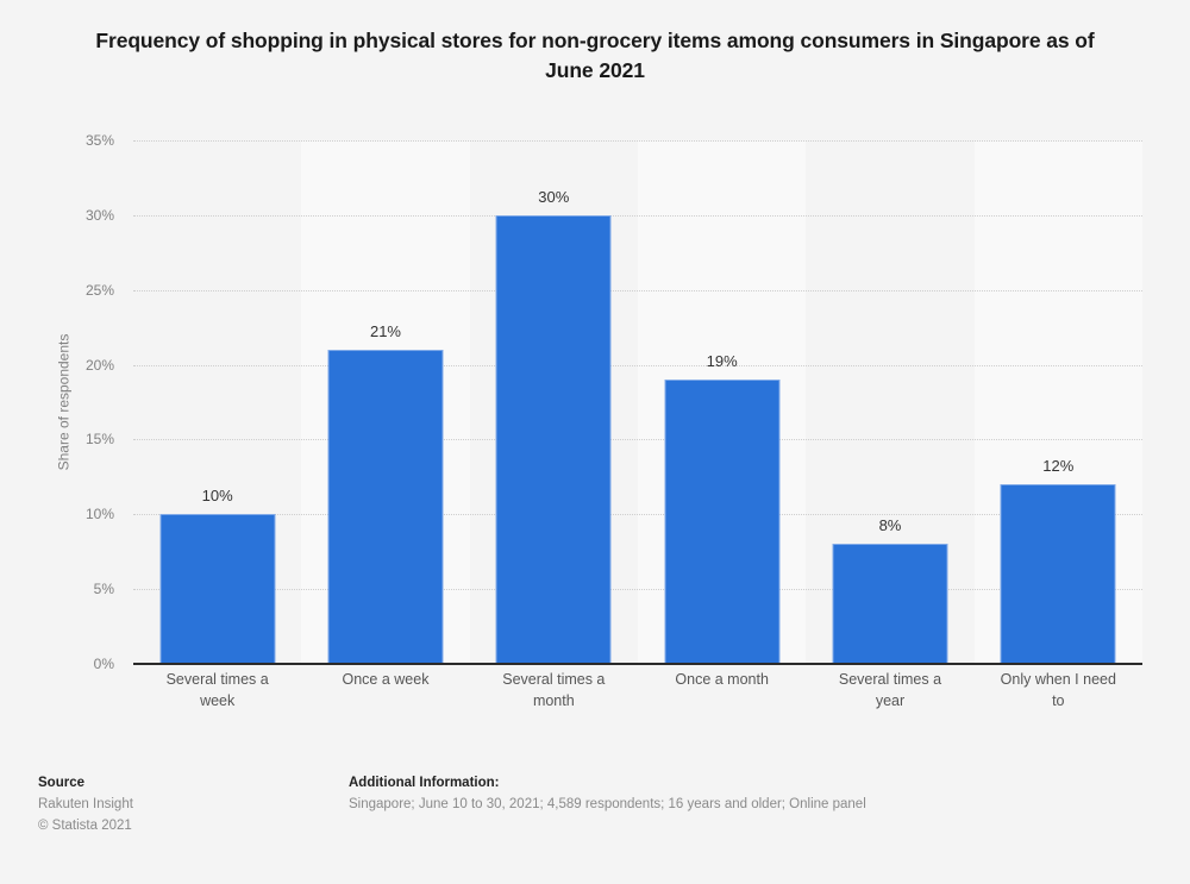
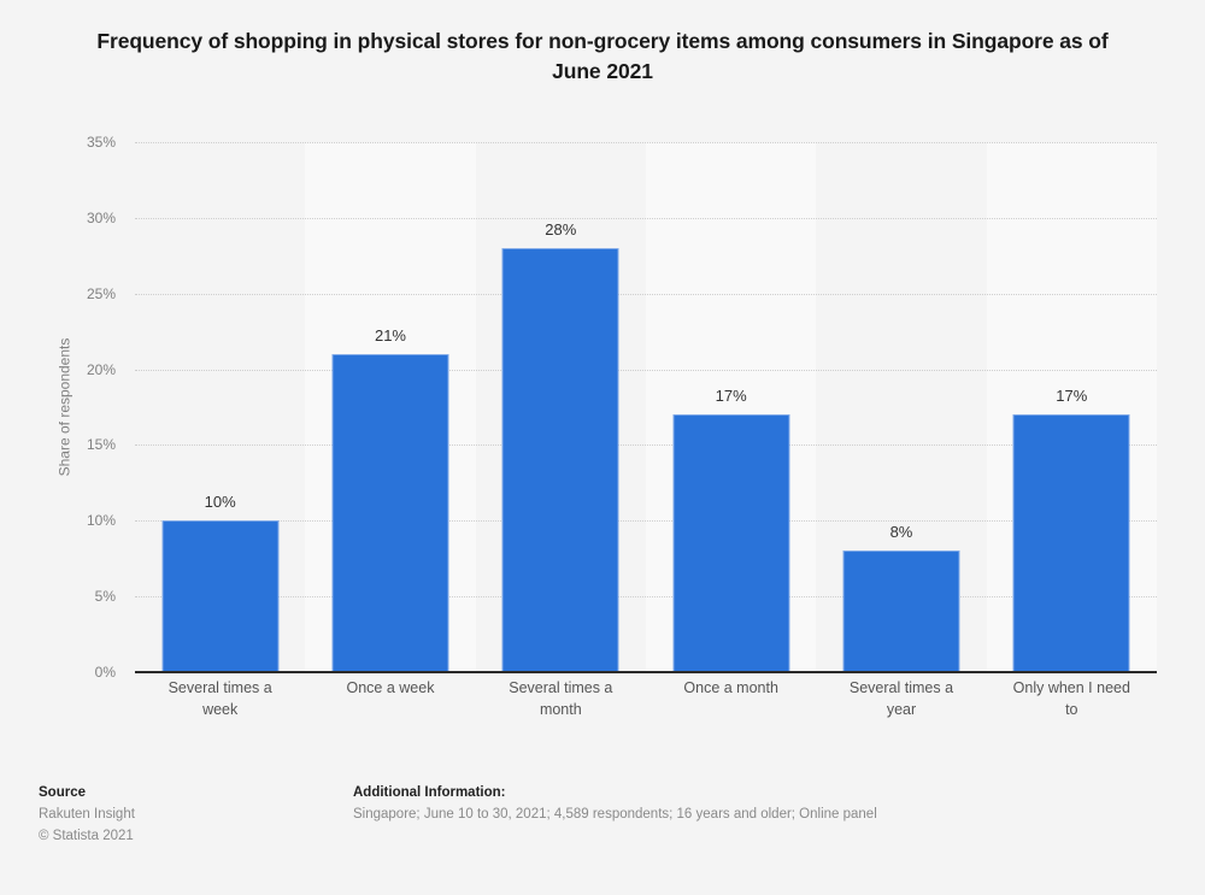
Several times a month: 30% -> 28%
Once a month: 19% -> 17%
Only when I need to: 12% -> 17%
